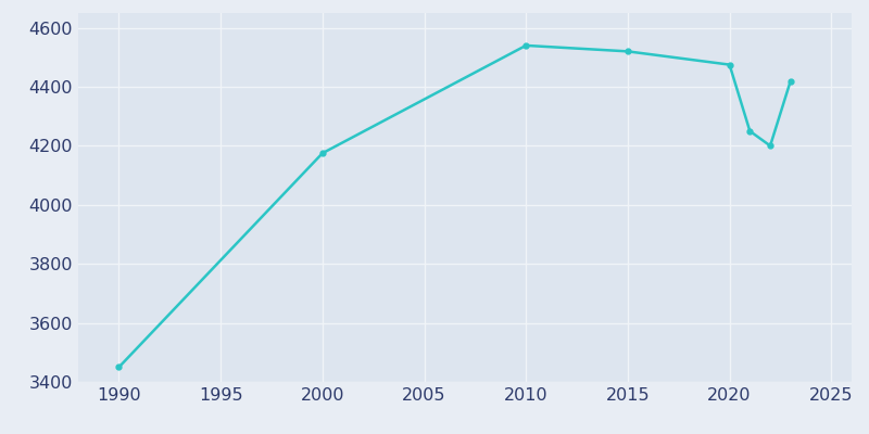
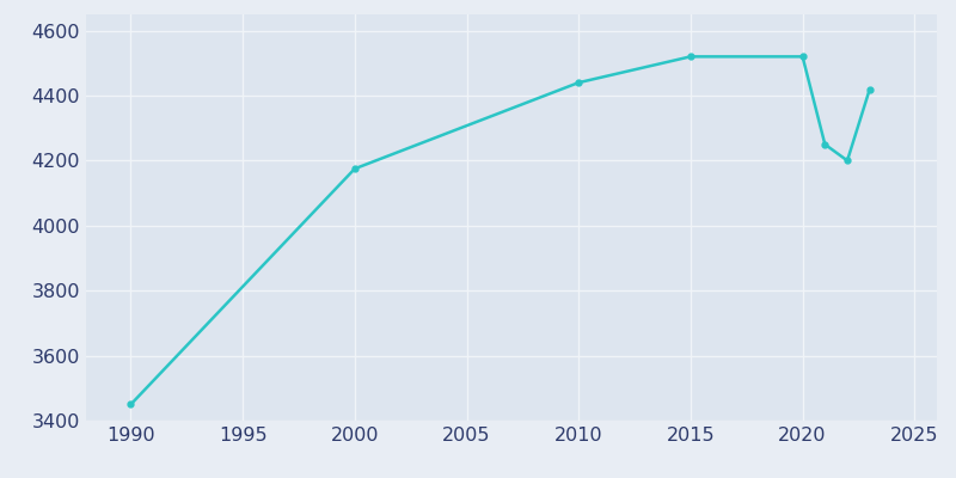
2010: 4540 -> 4440
2020: 4475 -> 4520
